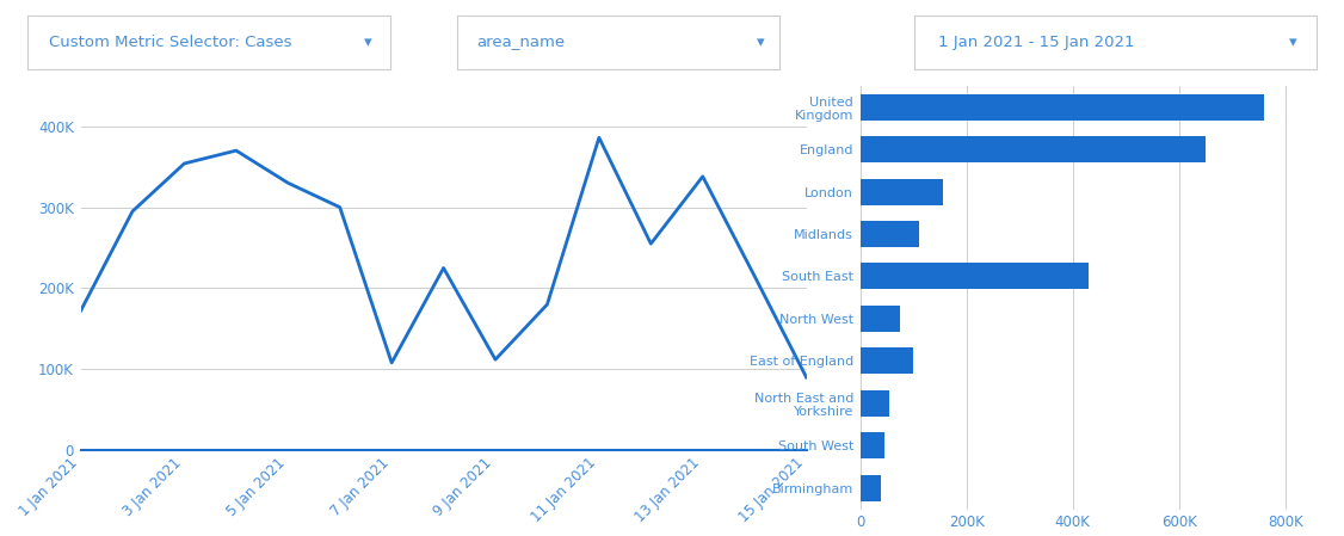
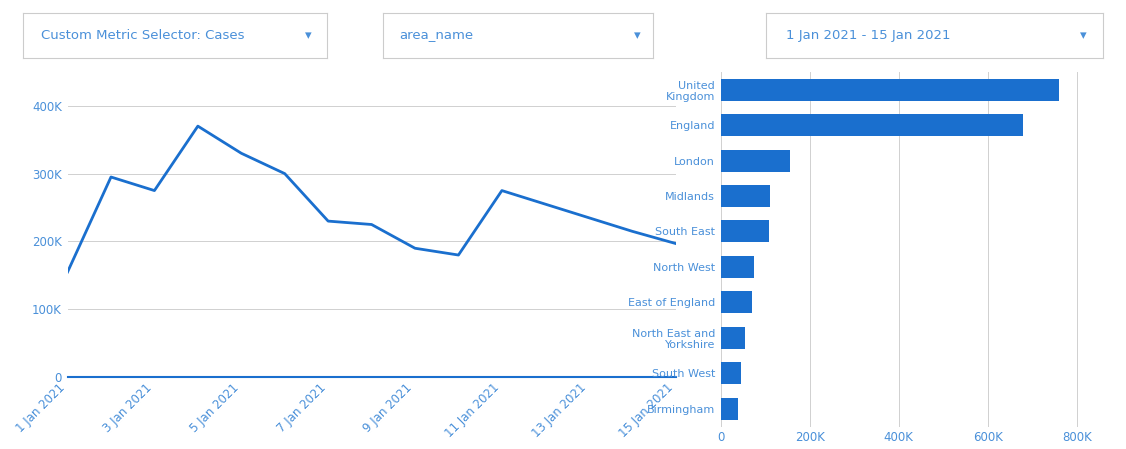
1 Jan 2021: 172K -> 155K
3 Jan 2021: 354K -> 275K
7 Jan 2021: 108K -> 230K
9 Jan 2021: 112K -> 190K
11 Jan 2021: 386K -> 275K
13 Jan 2021: 338K -> 235K
15 Jan 2021: 90K -> 197K
England: 650K -> 680K
South East: 430K -> 108K
East of England: 100K -> 70K
